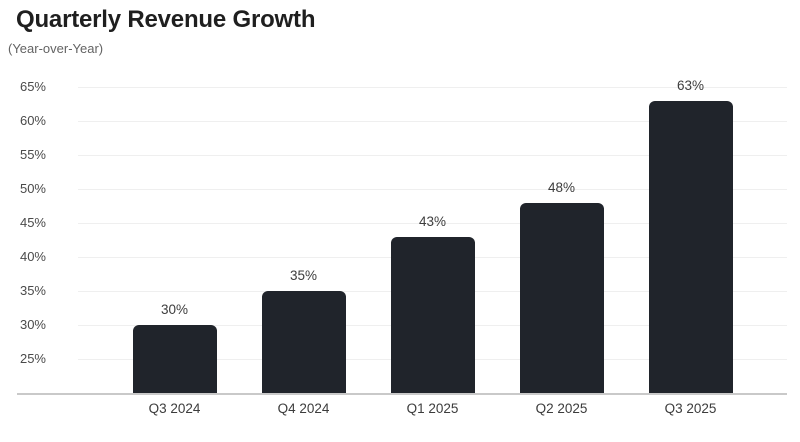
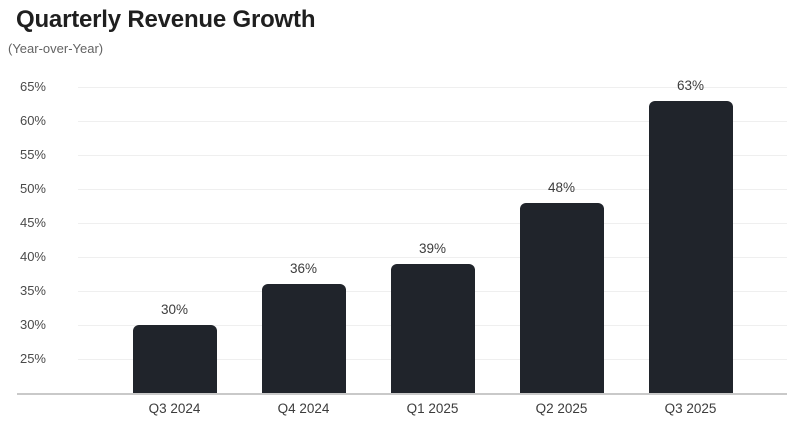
Q4 2024: 35% -> 36%
Q1 2025: 43% -> 39%
